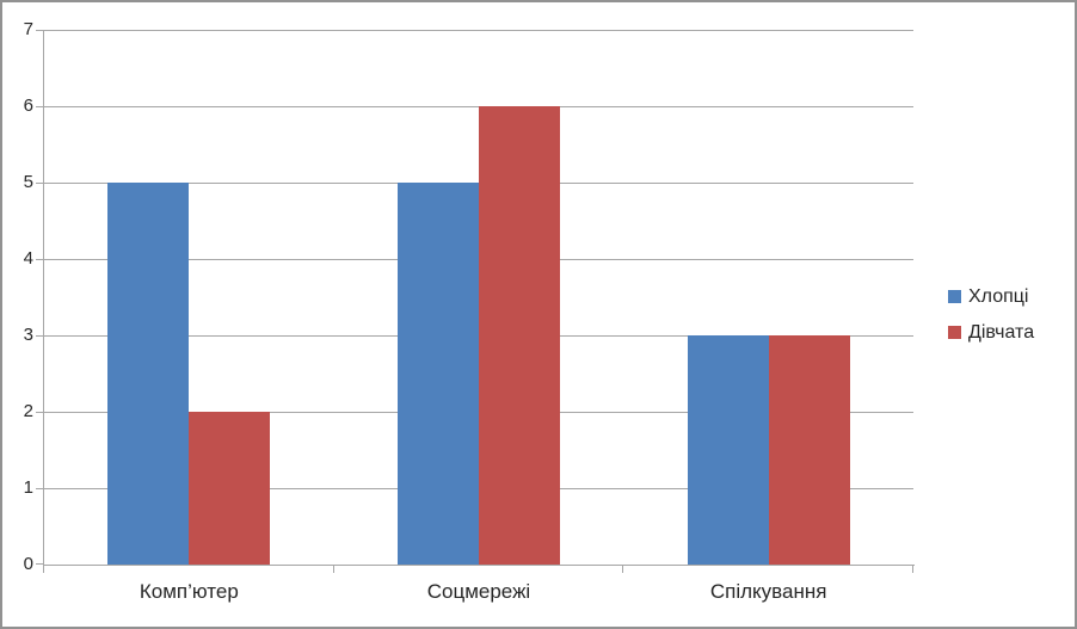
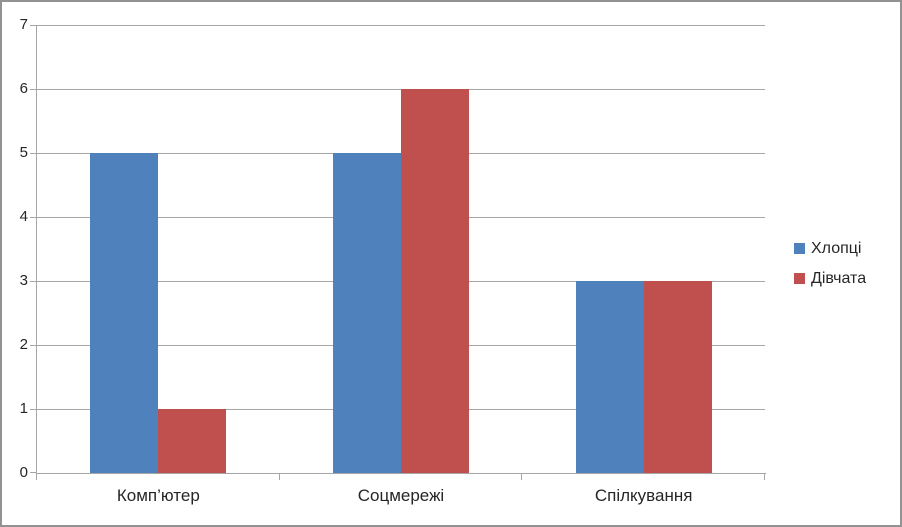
Дівчата/Комп’ютер: 2 -> 1
